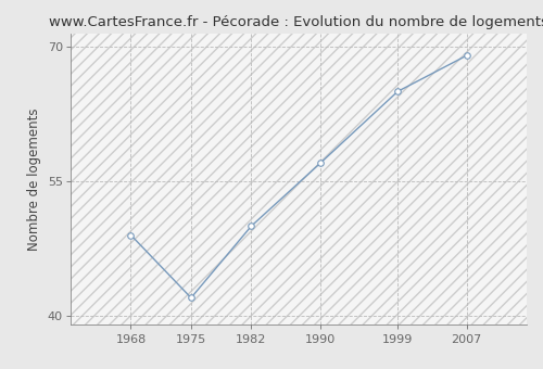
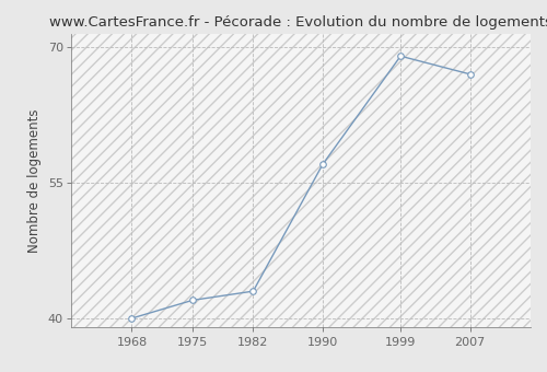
1968: 49 -> 40
1982: 50 -> 43
1999: 65 -> 69
2007: 69 -> 67
